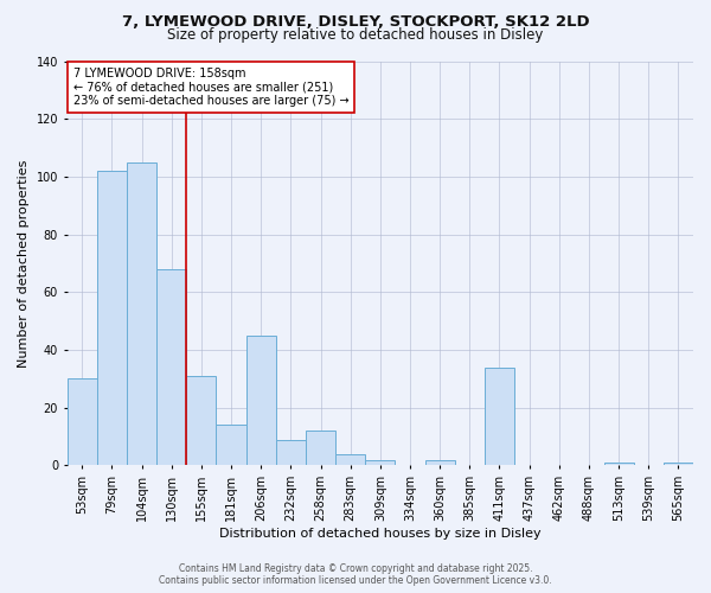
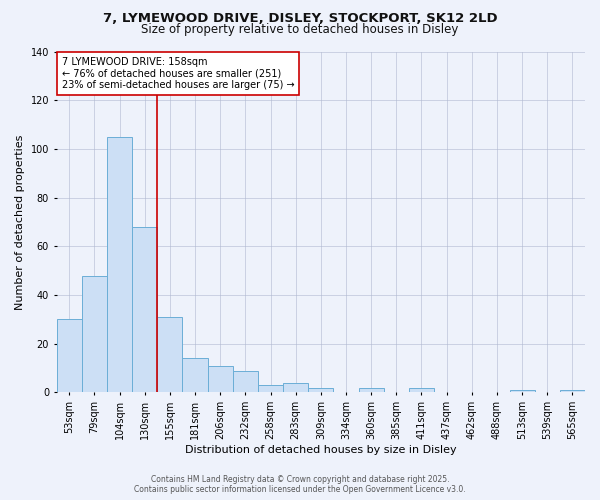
79sqm: 102 -> 48
206sqm: 45 -> 11
258sqm: 12 -> 3
411sqm: 34 -> 2
